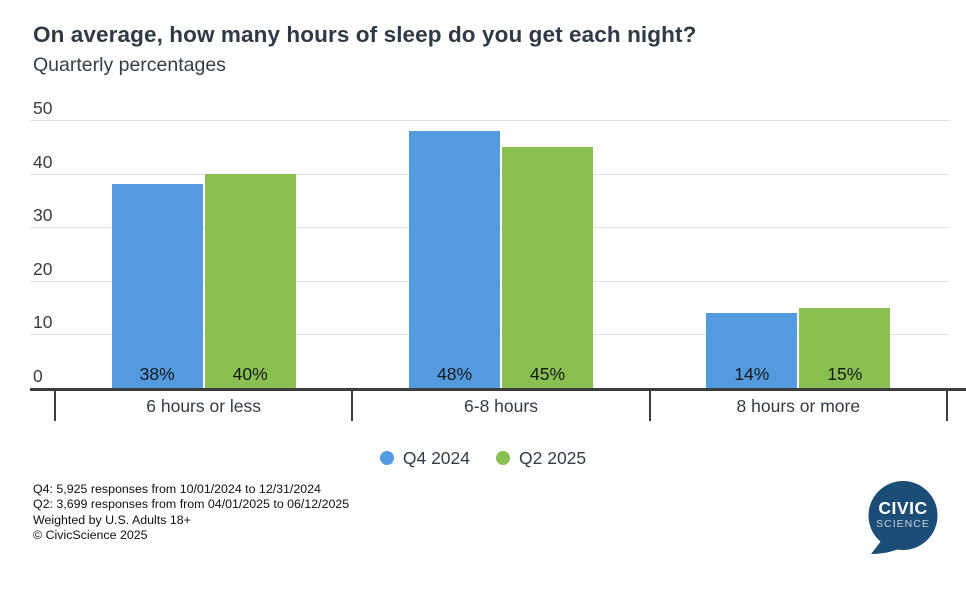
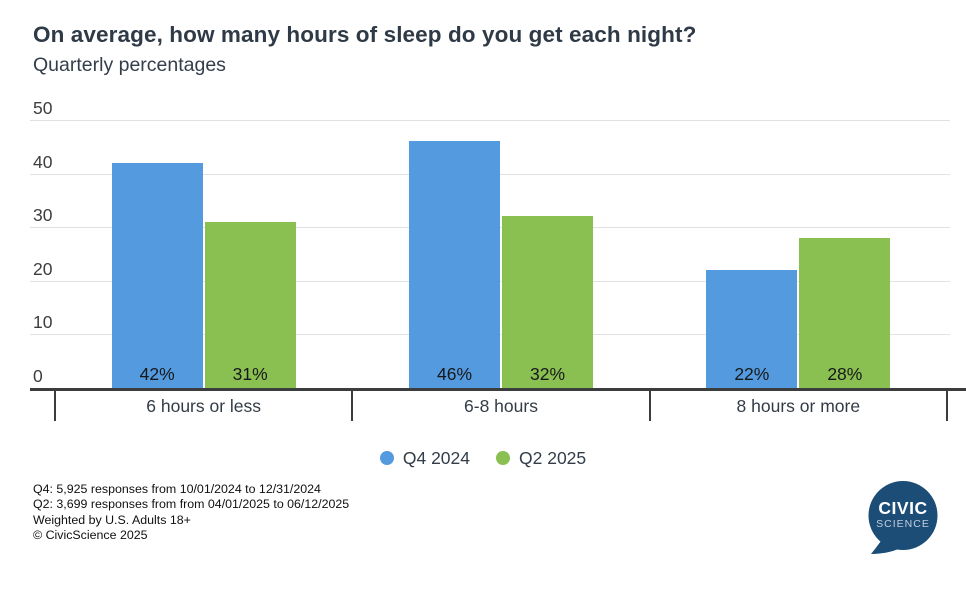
Q4 2024/6 hours or less: 38% -> 42%
Q2 2025/6 hours or less: 40% -> 31%
Q4 2024/6-8 hours: 48% -> 46%
Q2 2025/6-8 hours: 45% -> 32%
Q4 2024/8 hours or more: 14% -> 22%
Q2 2025/8 hours or more: 15% -> 28%
